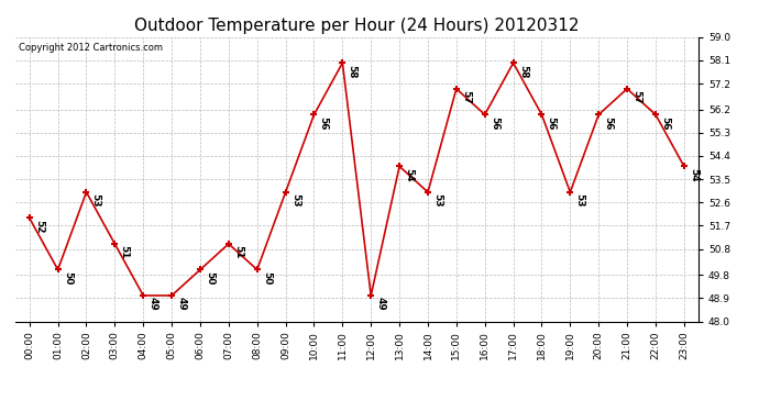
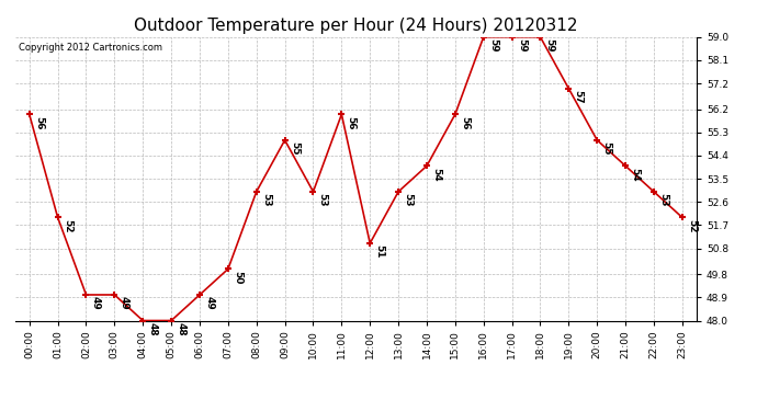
00:00: 52 -> 56
01:00: 50 -> 52
02:00: 53 -> 49
03:00: 51 -> 49
04:00: 49 -> 48
05:00: 49 -> 48
06:00: 50 -> 49
07:00: 51 -> 50
08:00: 50 -> 53
09:00: 53 -> 55
10:00: 56 -> 53
11:00: 58 -> 56
12:00: 49 -> 51
13:00: 54 -> 53
14:00: 53 -> 54
15:00: 57 -> 56
16:00: 56 -> 59
17:00: 58 -> 59
18:00: 56 -> 59
19:00: 53 -> 57
20:00: 56 -> 55
21:00: 57 -> 54
22:00: 56 -> 53
23:00: 54 -> 52
